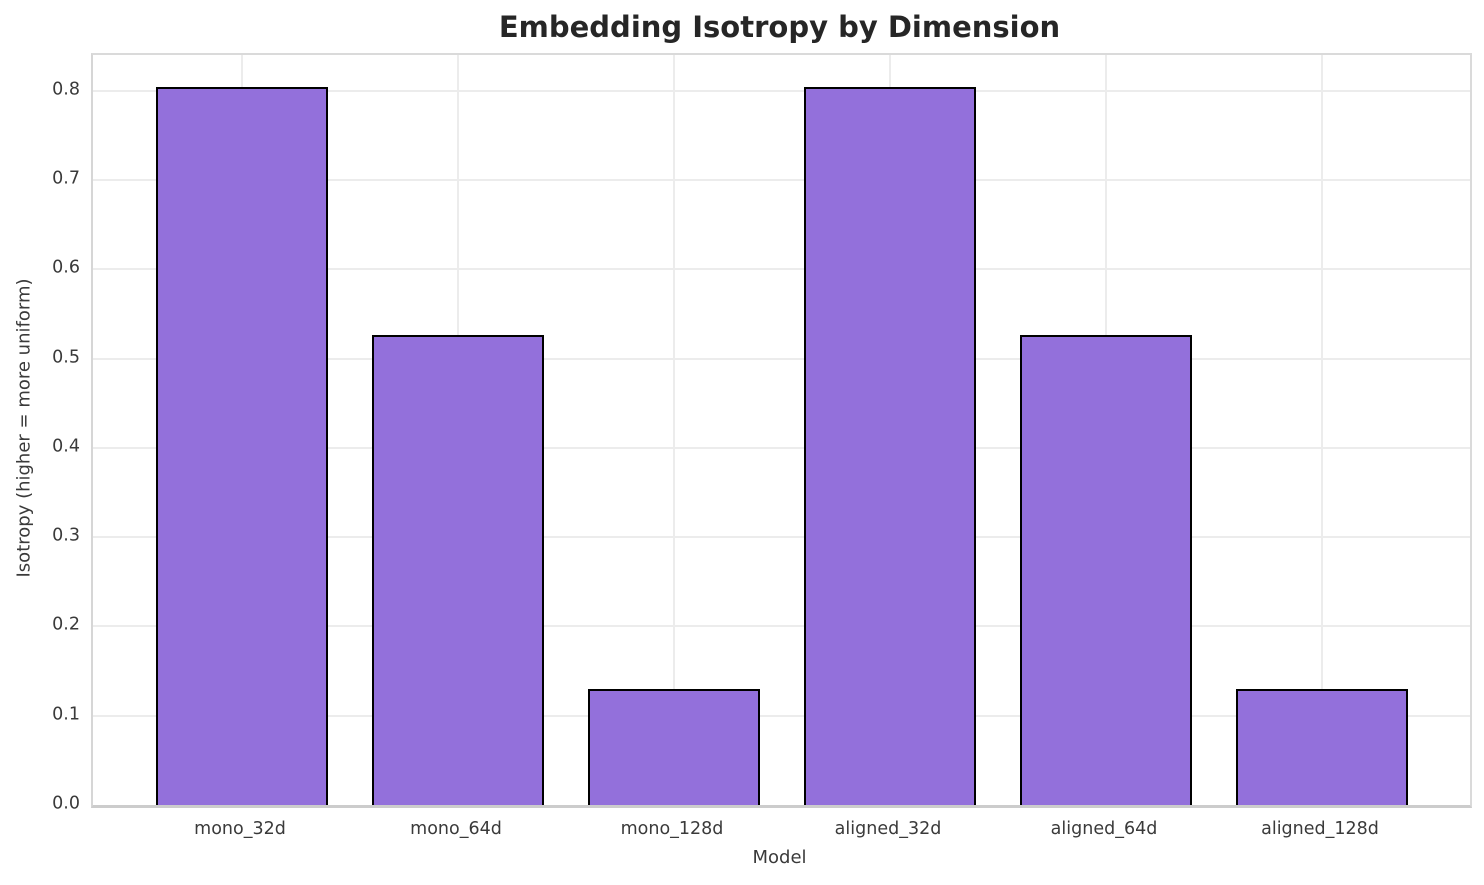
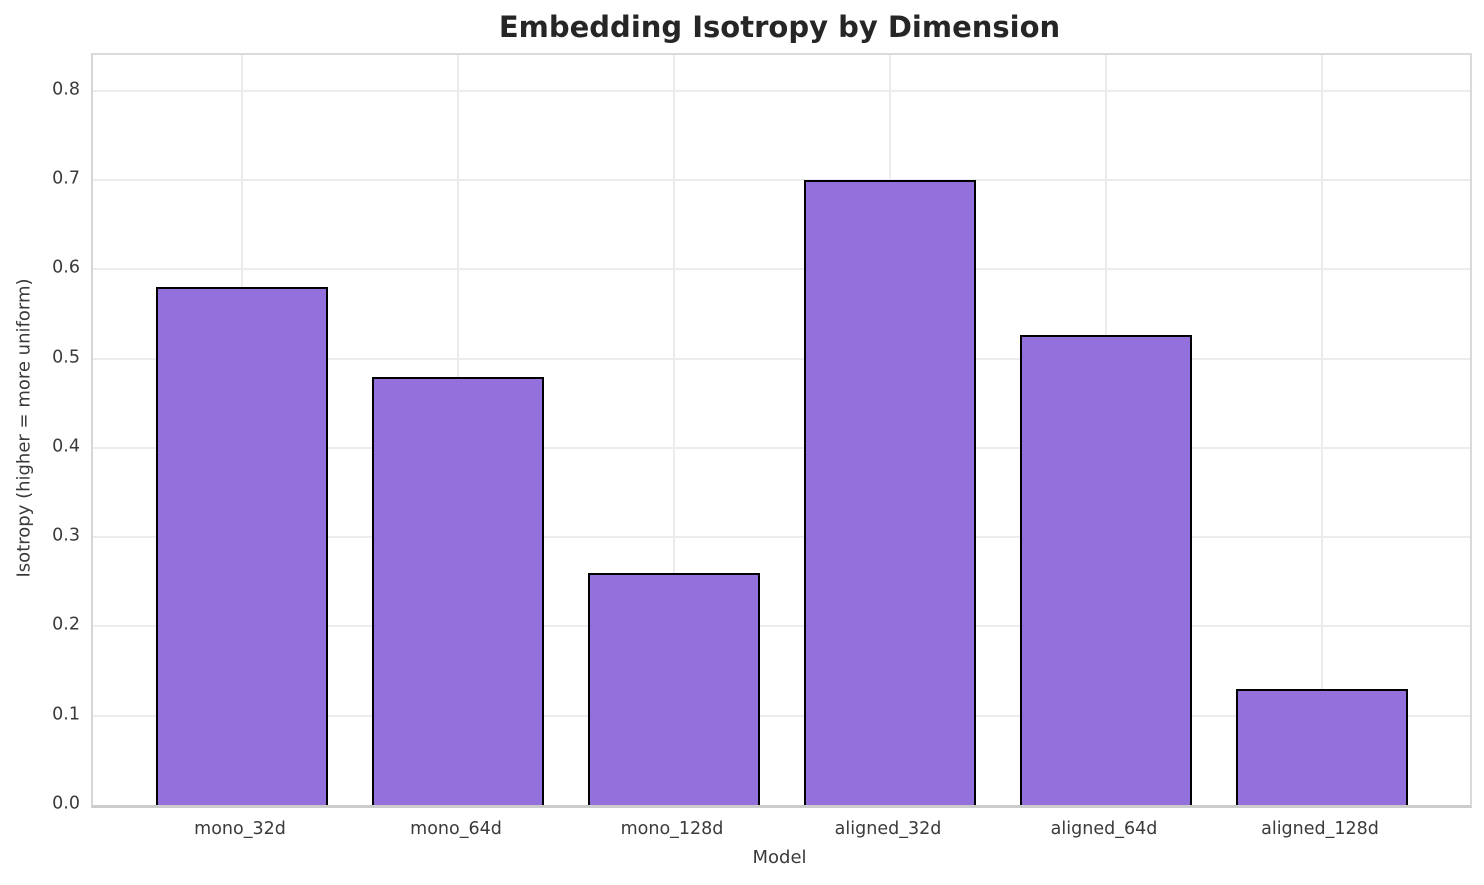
mono_32d: 0.81 -> 0.58
mono_64d: 0.53 -> 0.48
mono_128d: 0.13 -> 0.26
aligned_32d: 0.81 -> 0.70
